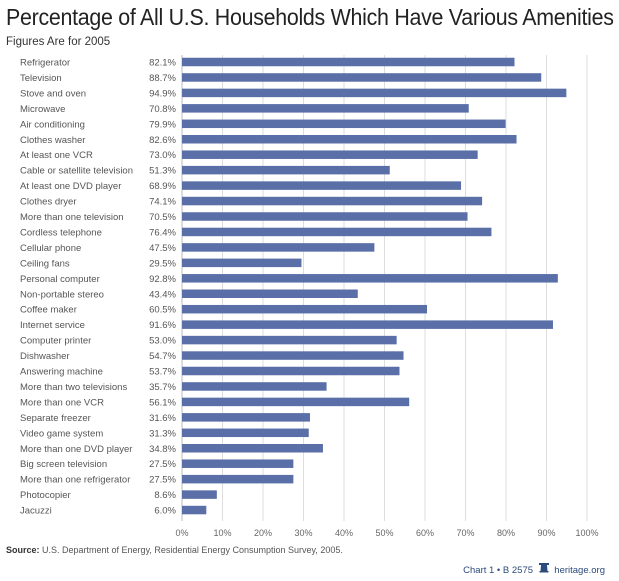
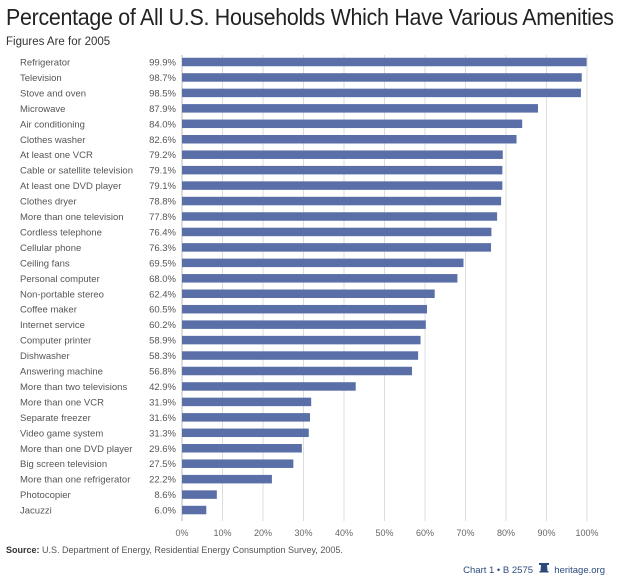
Refrigerator: 82.1% -> 99.9%
Television: 88.7% -> 98.7%
Stove and oven: 94.9% -> 98.5%
Microwave: 70.8% -> 87.9%
Air conditioning: 79.9% -> 84.0%
At least one VCR: 73.0% -> 79.2%
Cable or satellite television: 51.3% -> 79.1%
At least one DVD player: 68.9% -> 79.1%
Clothes dryer: 74.1% -> 78.8%
More than one television: 70.5% -> 77.8%
Cellular phone: 47.5% -> 76.3%
Ceiling fans: 29.5% -> 69.5%
Personal computer: 92.8% -> 68.0%
Non-portable stereo: 43.4% -> 62.4%
Internet service: 91.6% -> 60.2%
Computer printer: 53.0% -> 58.9%
Dishwasher: 54.7% -> 58.3%
Answering machine: 53.7% -> 56.8%
More than two televisions: 35.7% -> 42.9%
More than one VCR: 56.1% -> 31.9%
More than one DVD player: 34.8% -> 29.6%
More than one refrigerator: 27.5% -> 22.2%
